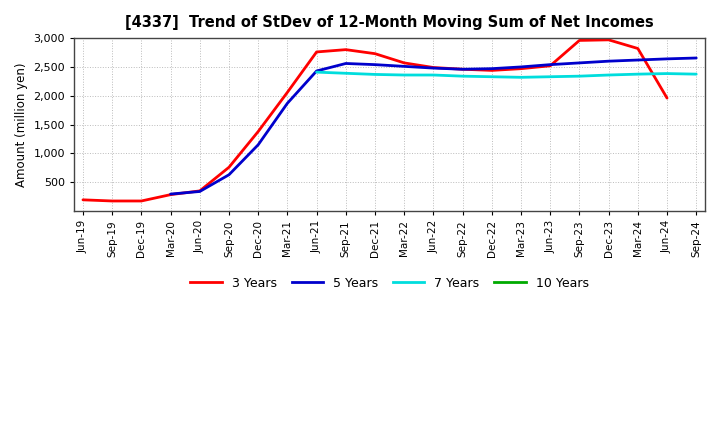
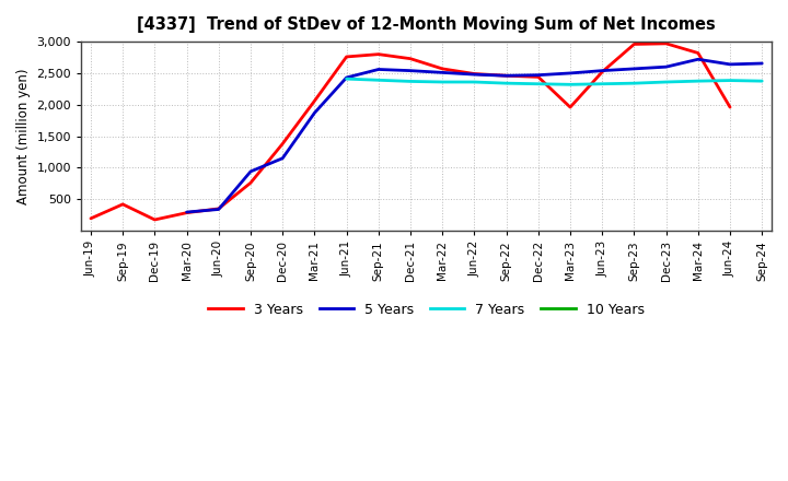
3 Years/Sep-19: 180 -> 420
5 Years/Sep-20: 630 -> 940
3 Years/Mar-23: 2,470 -> 1,960
5 Years/Mar-24: 2,620 -> 2,720
